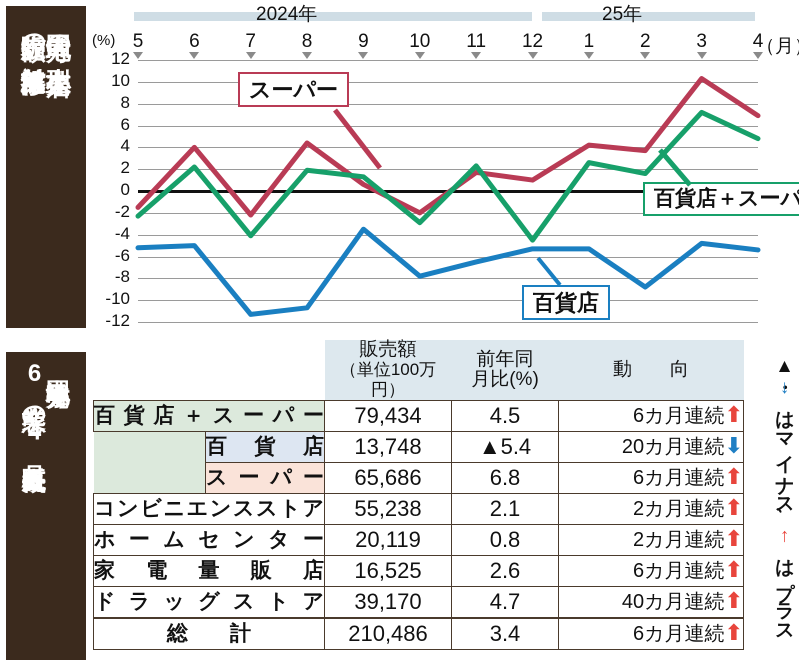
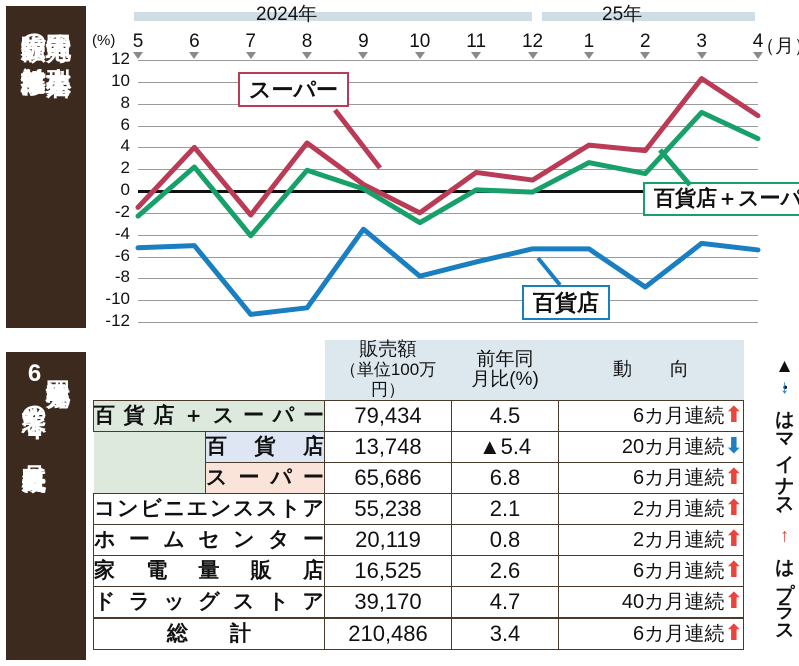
百貨店＋スーパー/9: 1.3 -> 0.2
百貨店＋スーパー/11: 2.3 -> 0.1
百貨店＋スーパー/12: -4.5 -> -0.1
